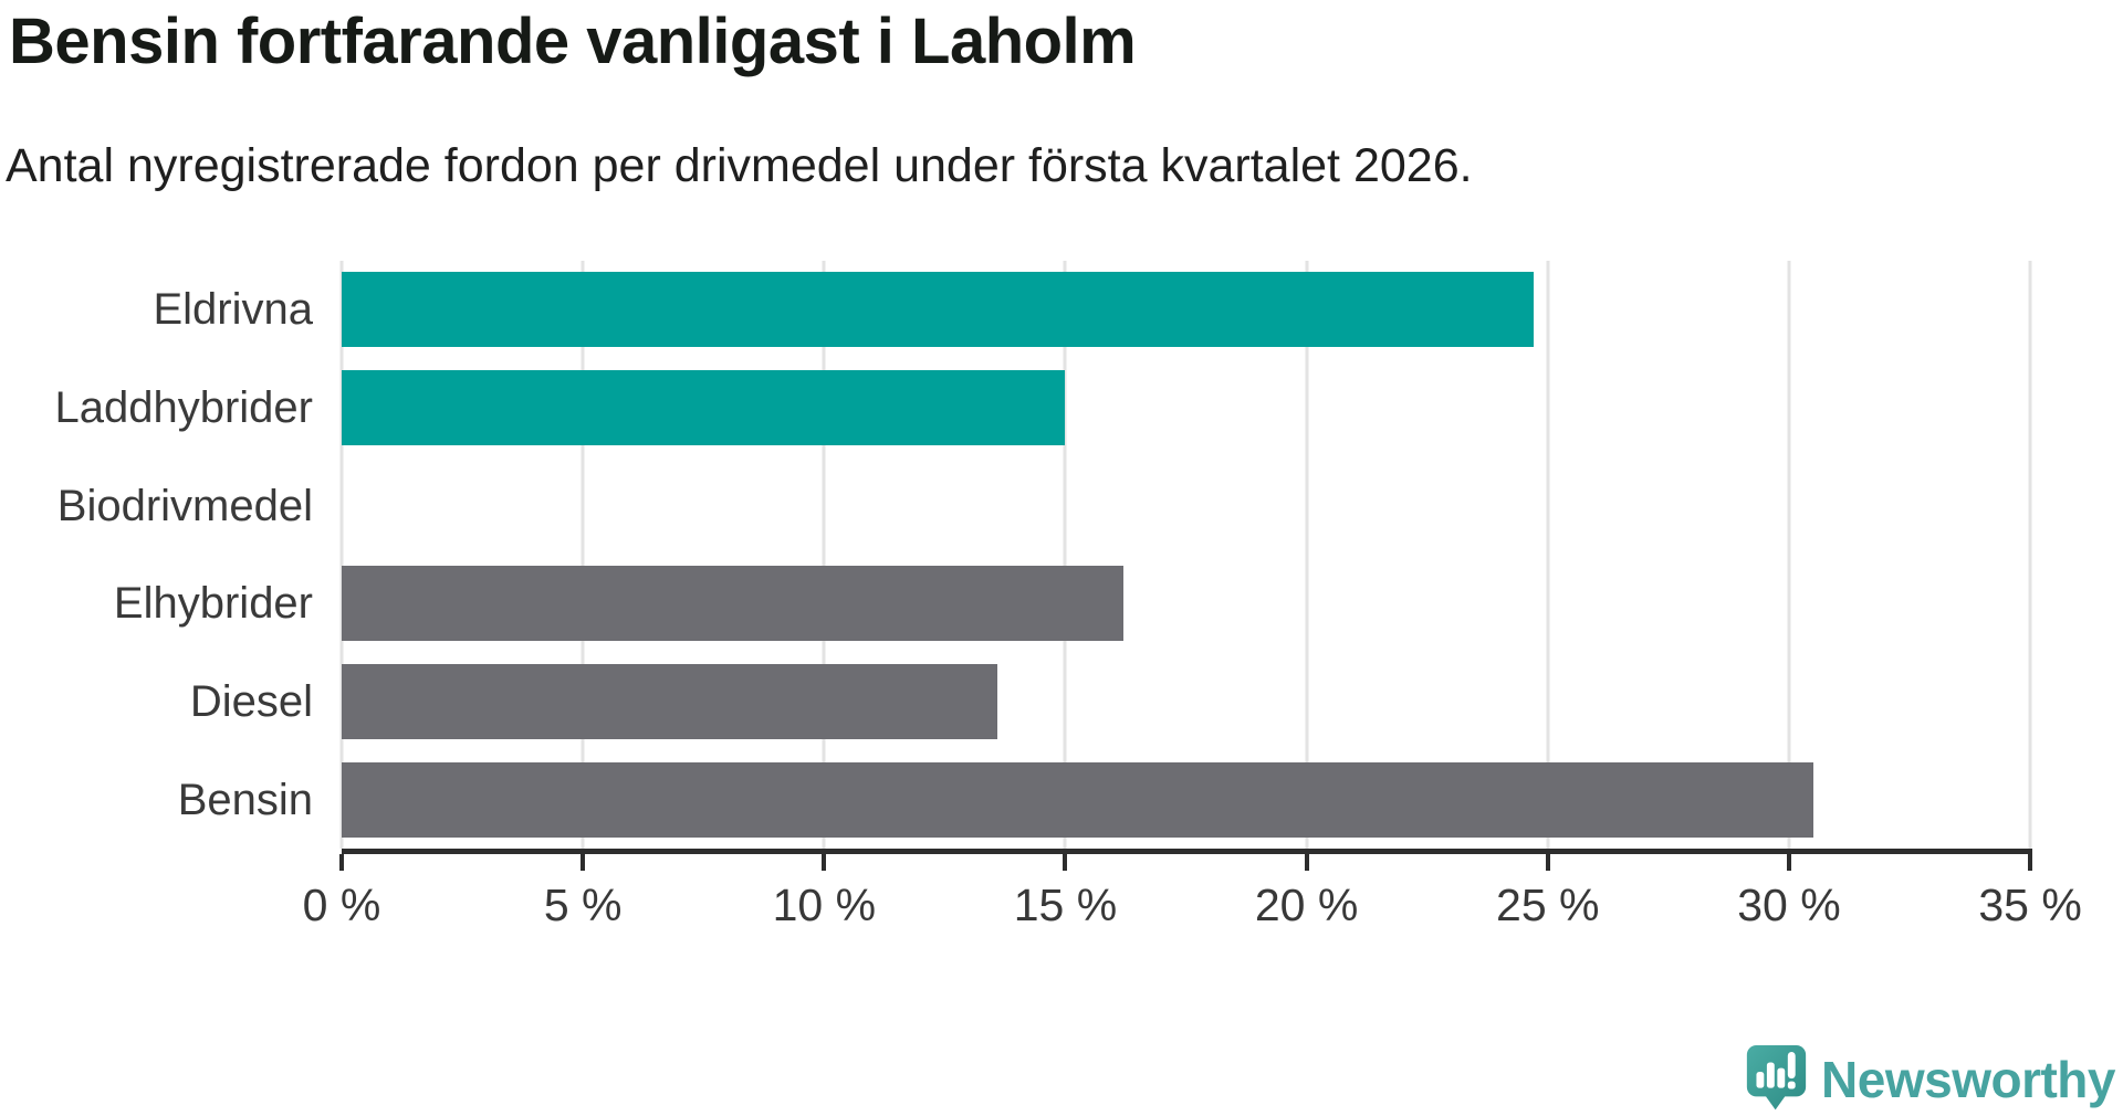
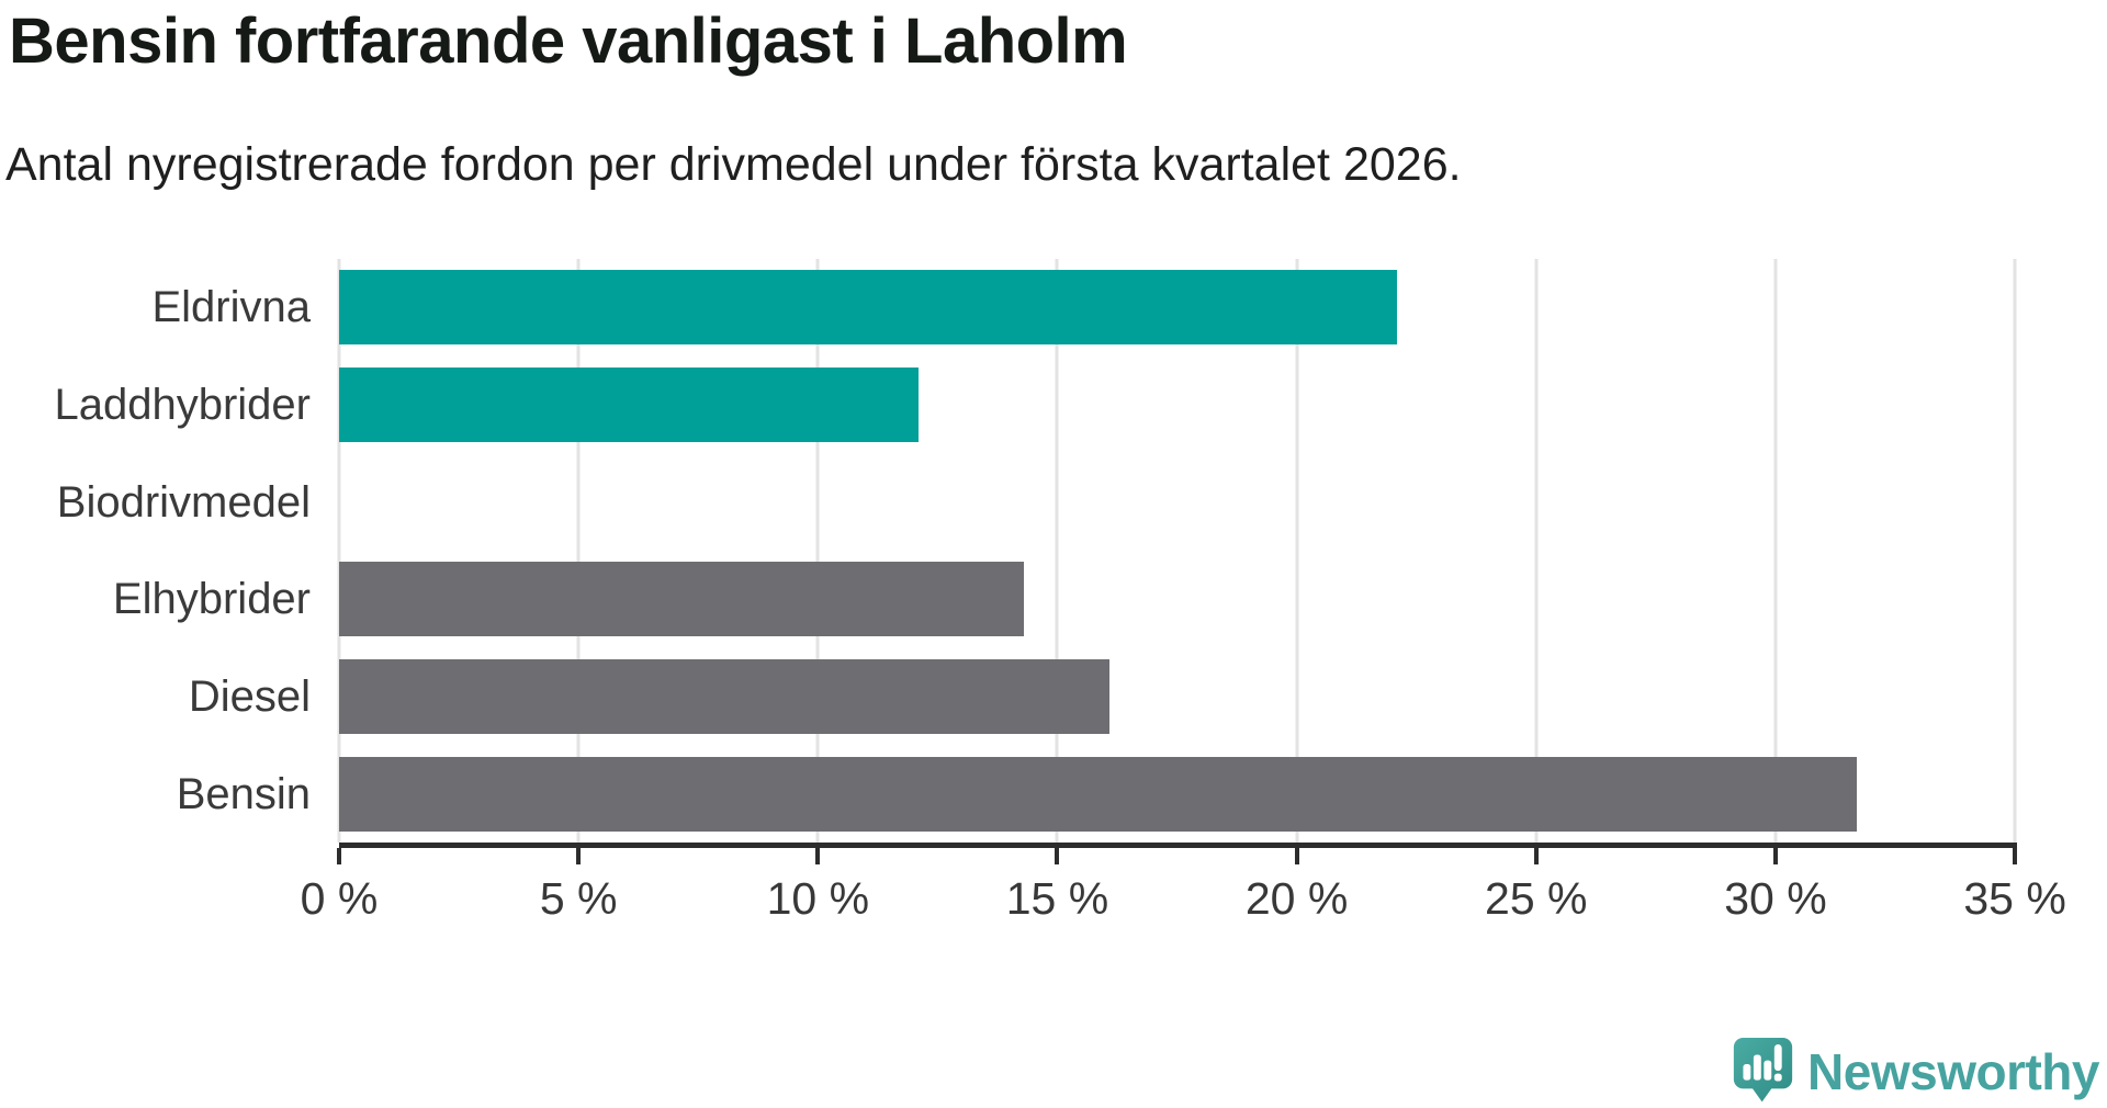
Eldrivna: 24.7% -> 22.1%
Laddhybrider: 15.0% -> 12.1%
Elhybrider: 16.2% -> 14.3%
Diesel: 13.6% -> 16.1%
Bensin: 30.5% -> 31.7%
